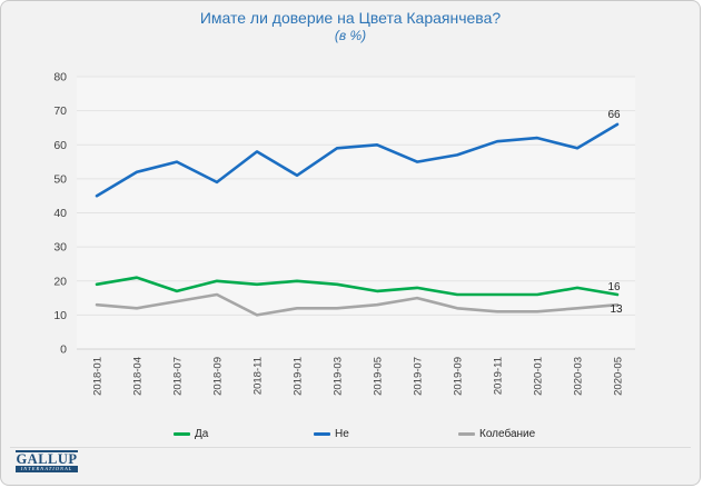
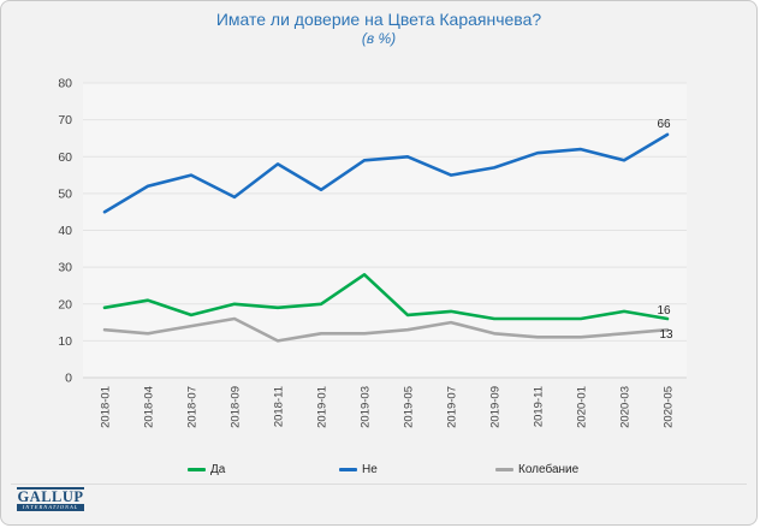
Да/2019-03: 19 -> 28
